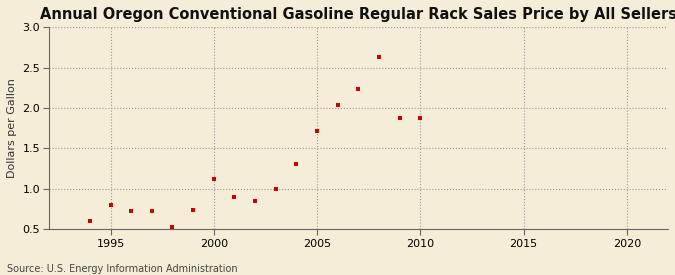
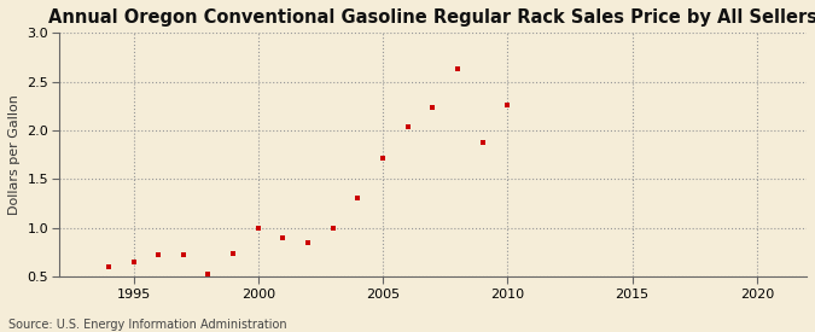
1995: 0.80 -> 0.65
2000: 1.12 -> 1.00
2010: 1.88 -> 2.26
